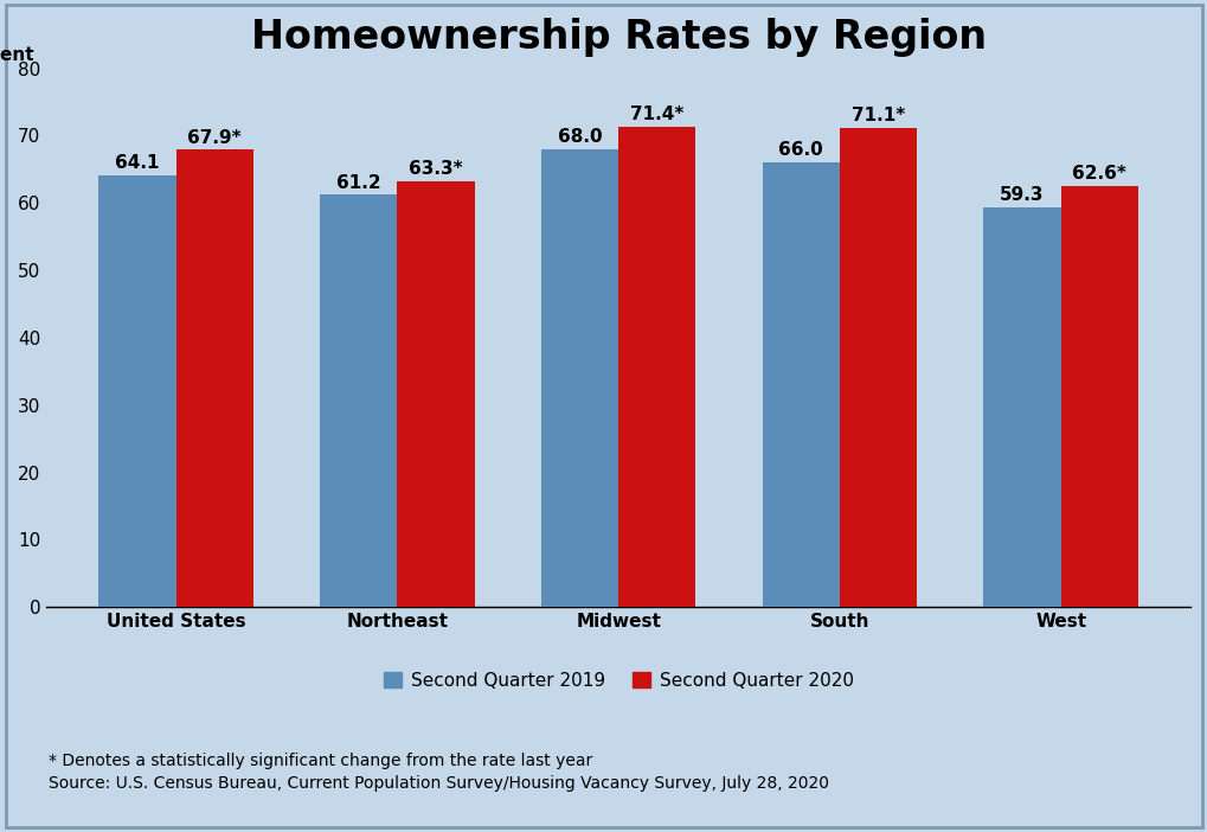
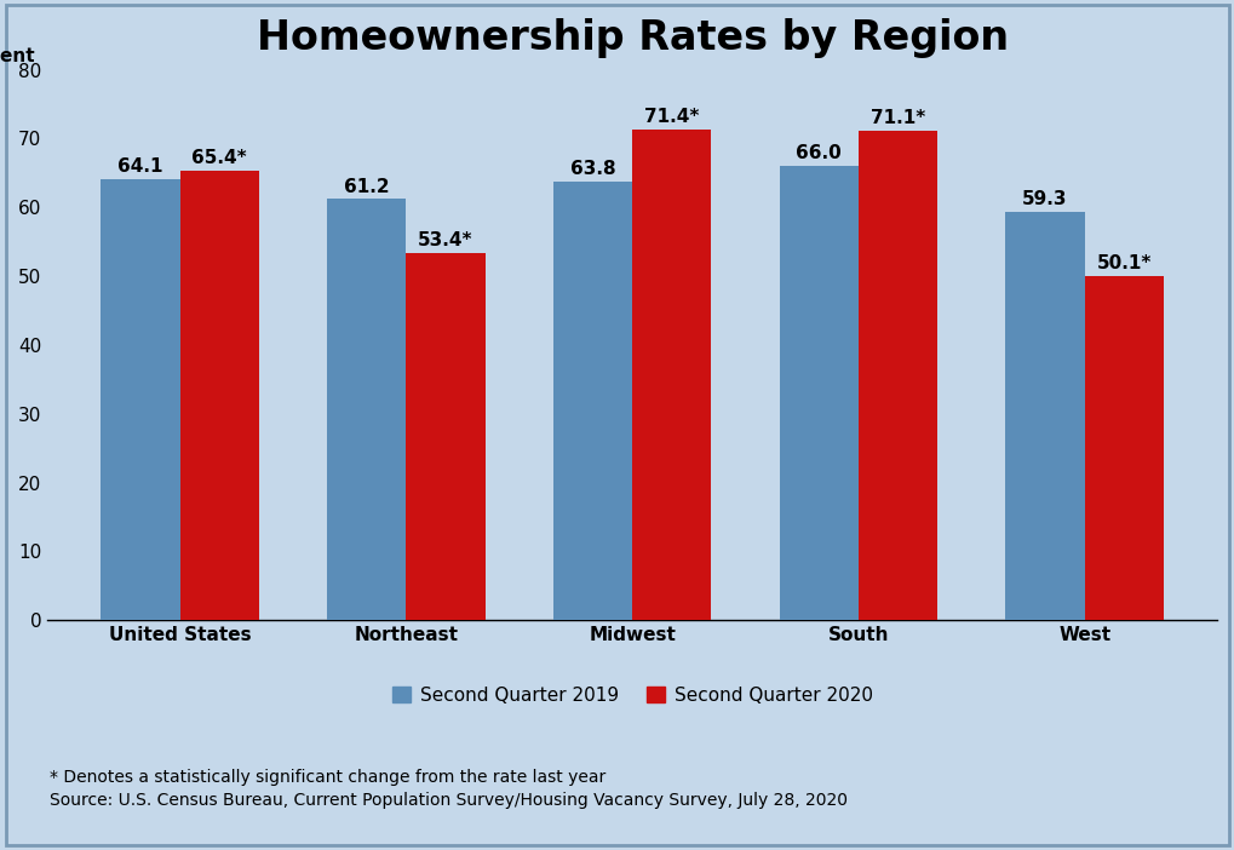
Second Quarter 2020/United States: 67.9* -> 65.4*
Second Quarter 2020/Northeast: 63.3* -> 53.4*
Second Quarter 2019/Midwest: 68.0 -> 63.8
Second Quarter 2020/West: 62.6* -> 50.1*
